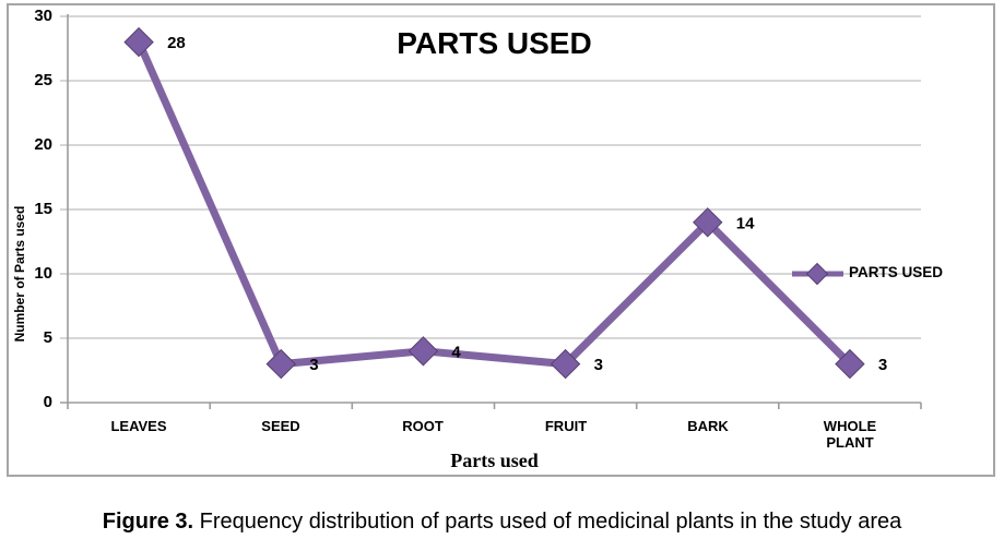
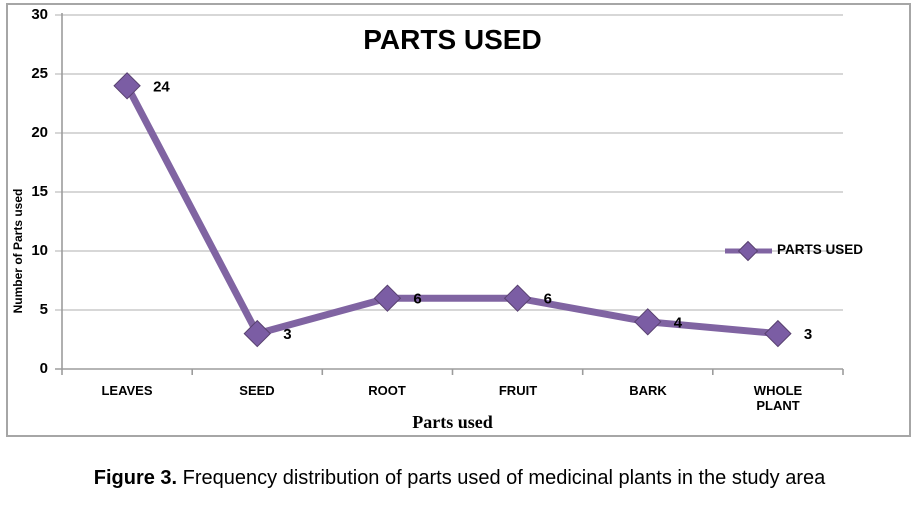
LEAVES: 28 -> 24
ROOT: 4 -> 6
FRUIT: 3 -> 6
BARK: 14 -> 4
